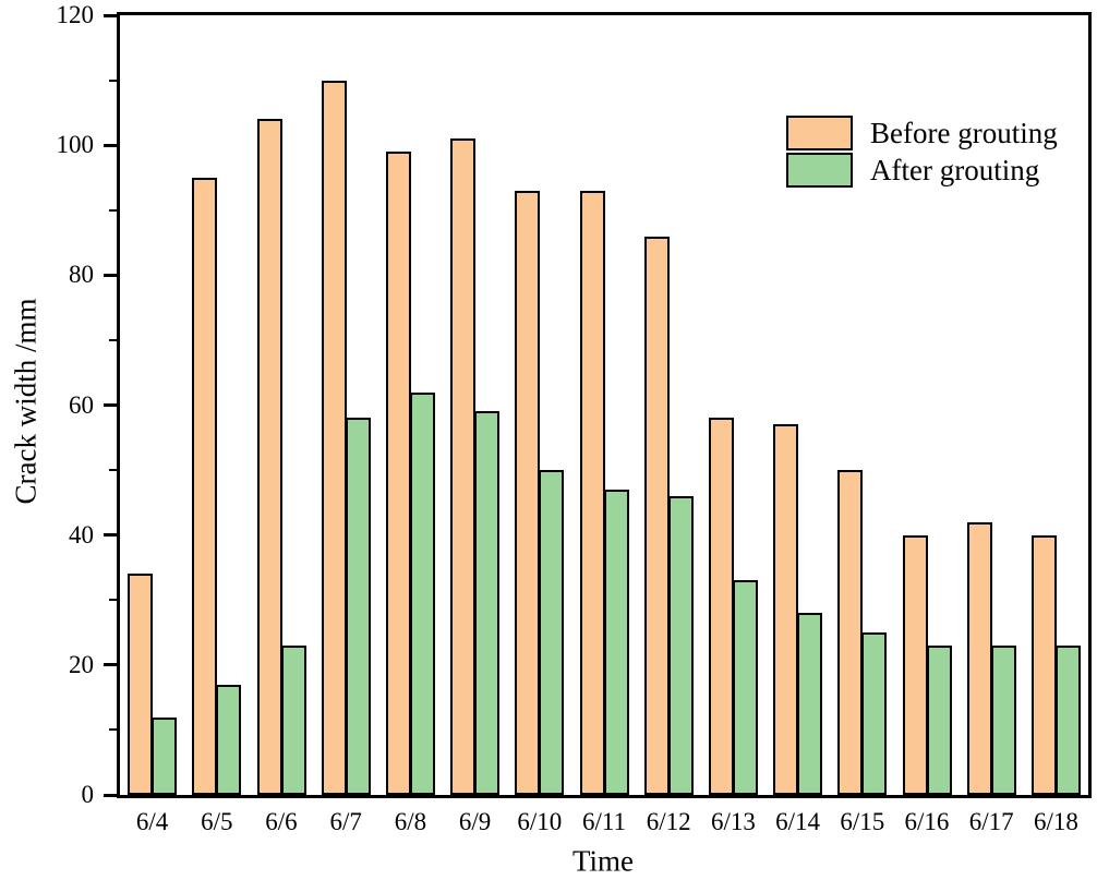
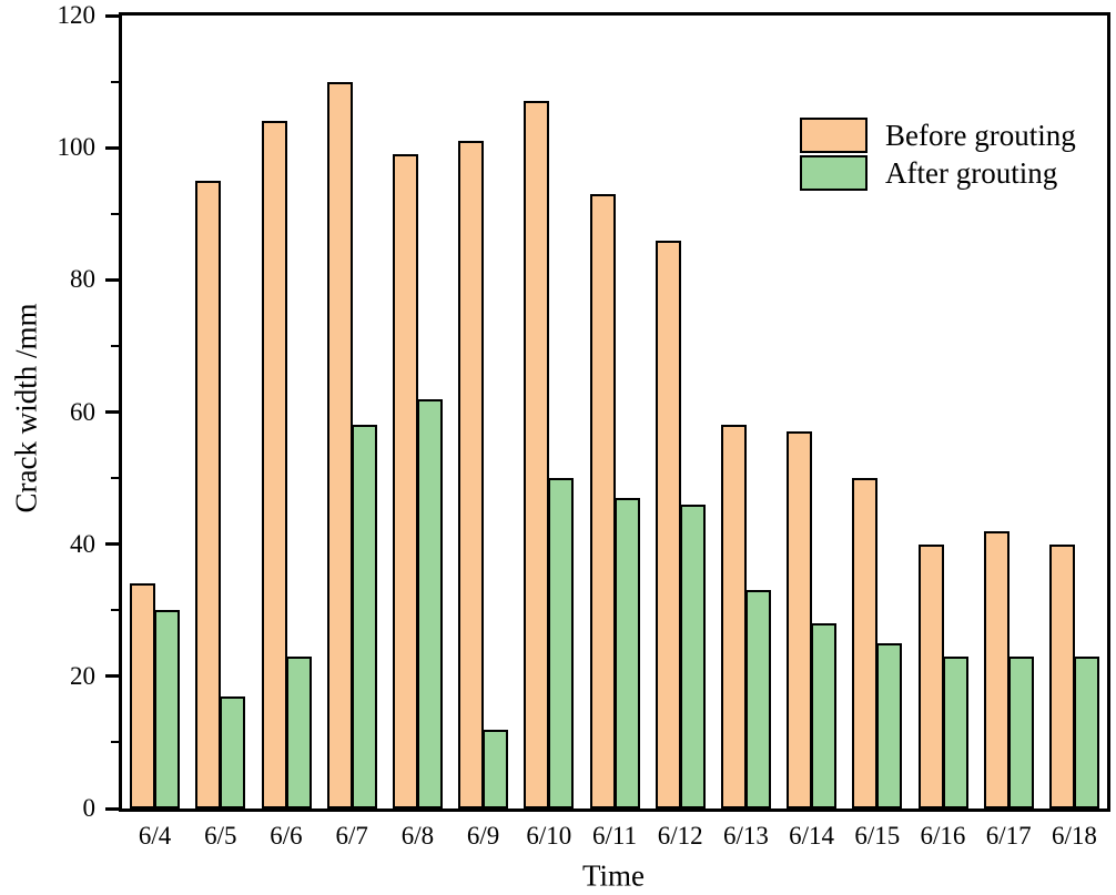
After grouting/6/4: 12 -> 30
After grouting/6/9: 59 -> 12
Before grouting/6/10: 93 -> 107
